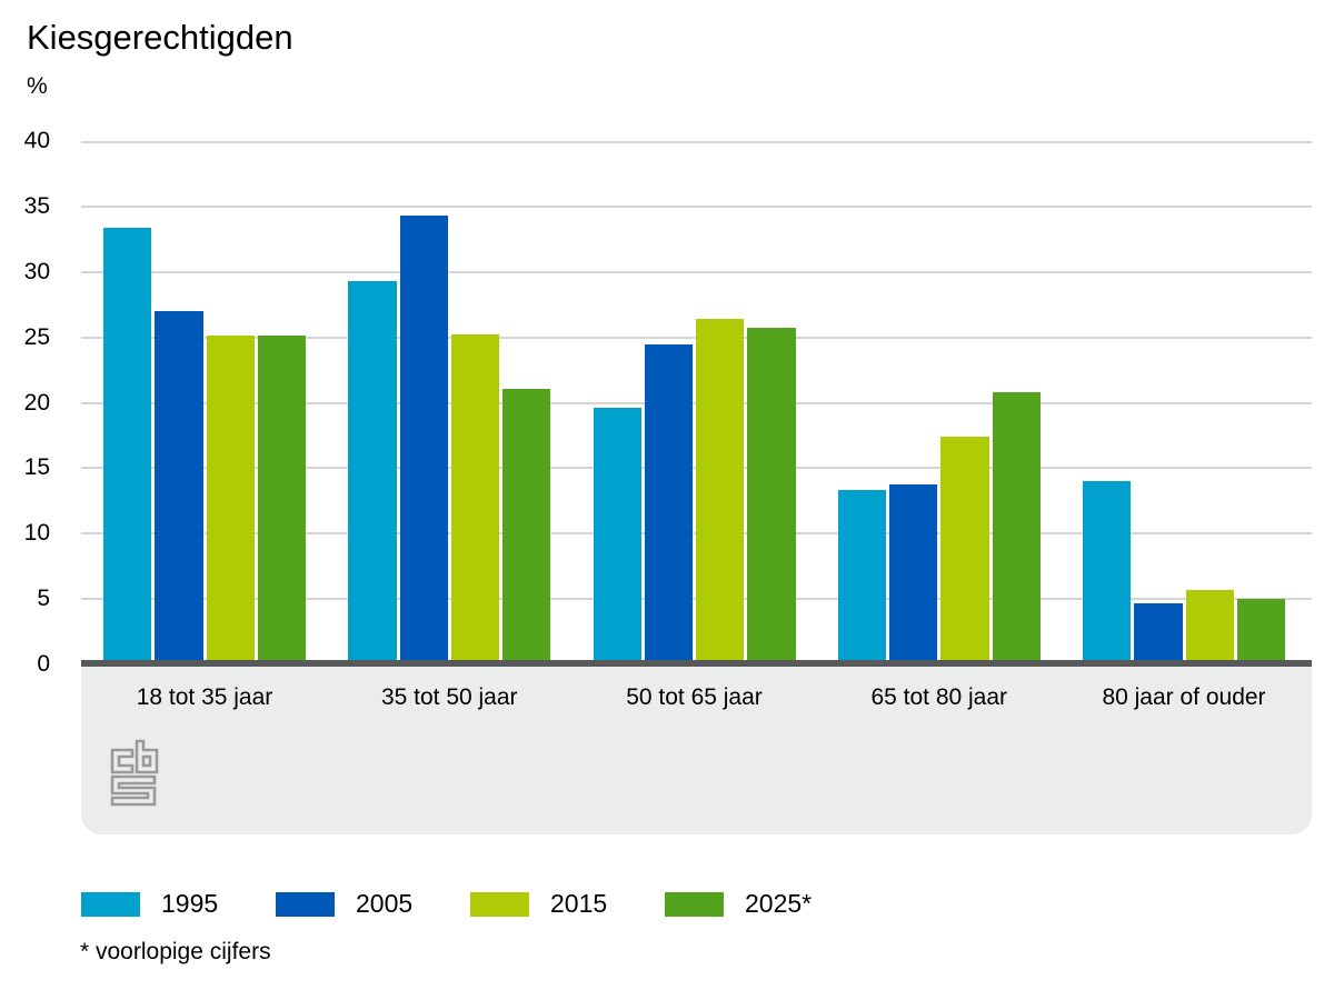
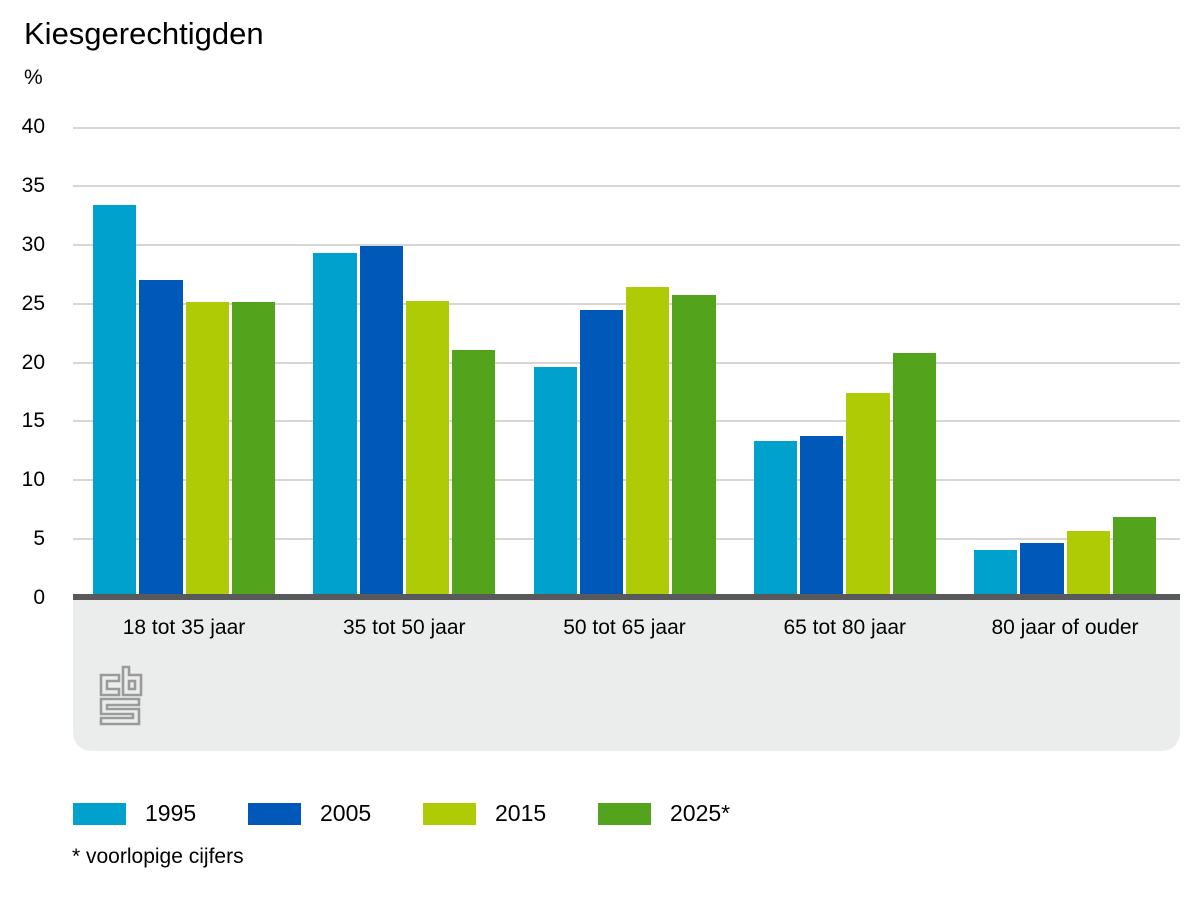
2005/35 tot 50 jaar: 34.3 -> 29.9
1995/80 jaar of ouder: 14.0 -> 4.1
2025*/80 jaar of ouder: 5.0 -> 6.9
